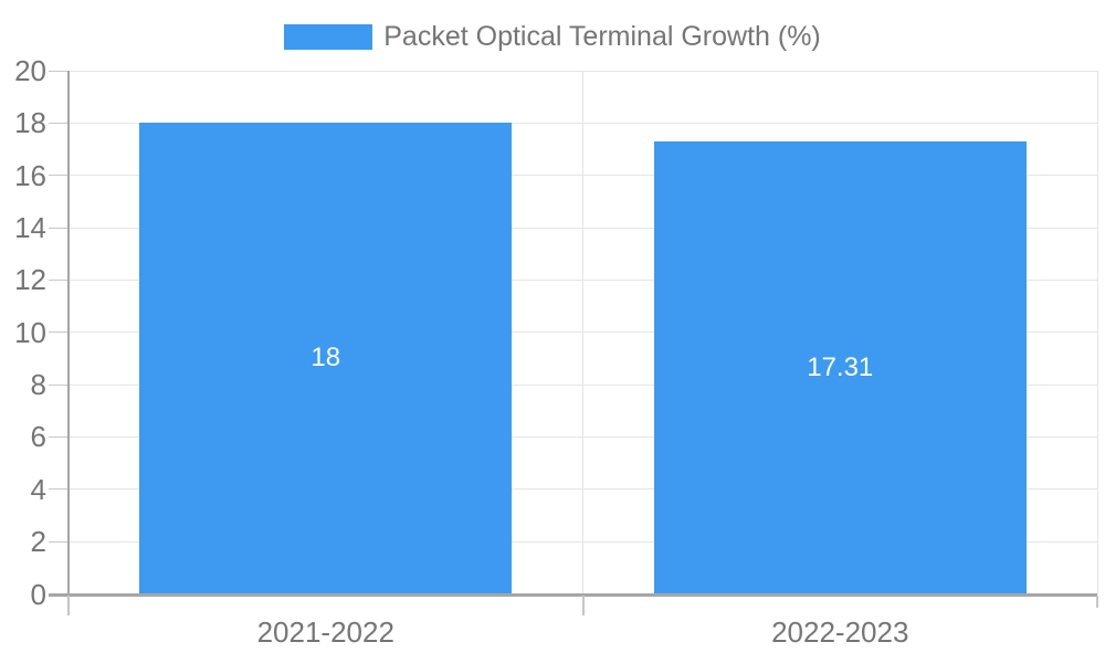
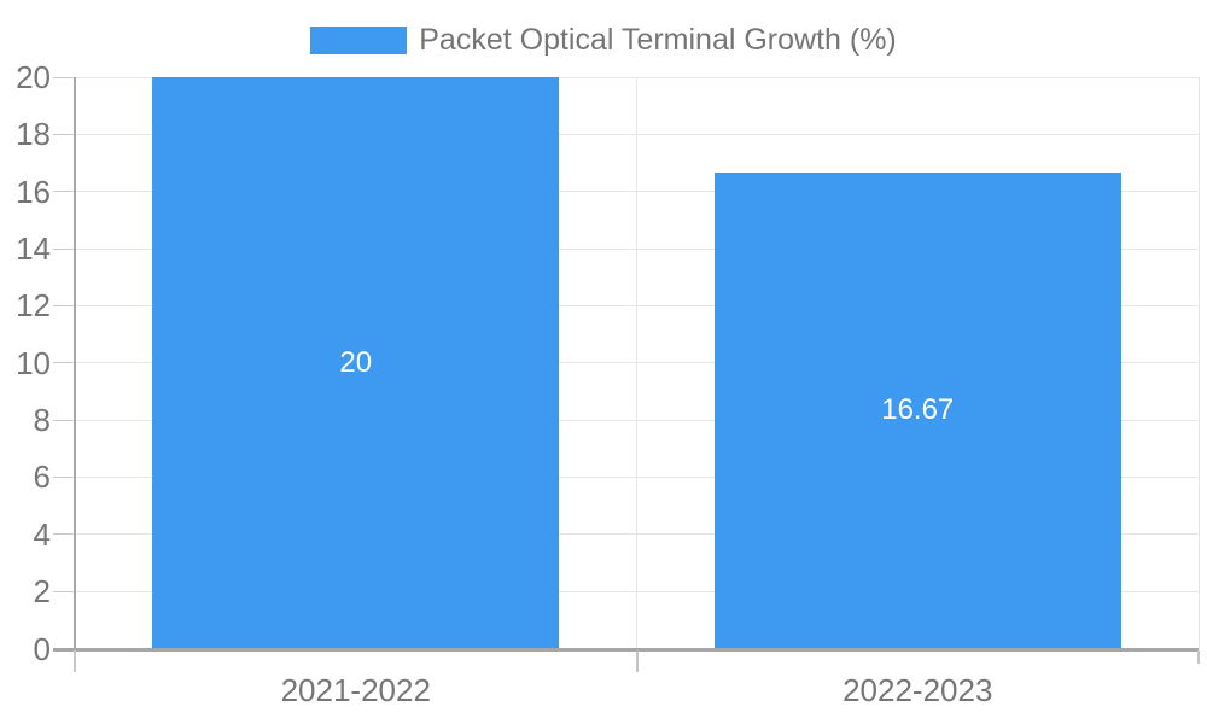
2021-2022: 18 -> 20
2022-2023: 17.31 -> 16.67
